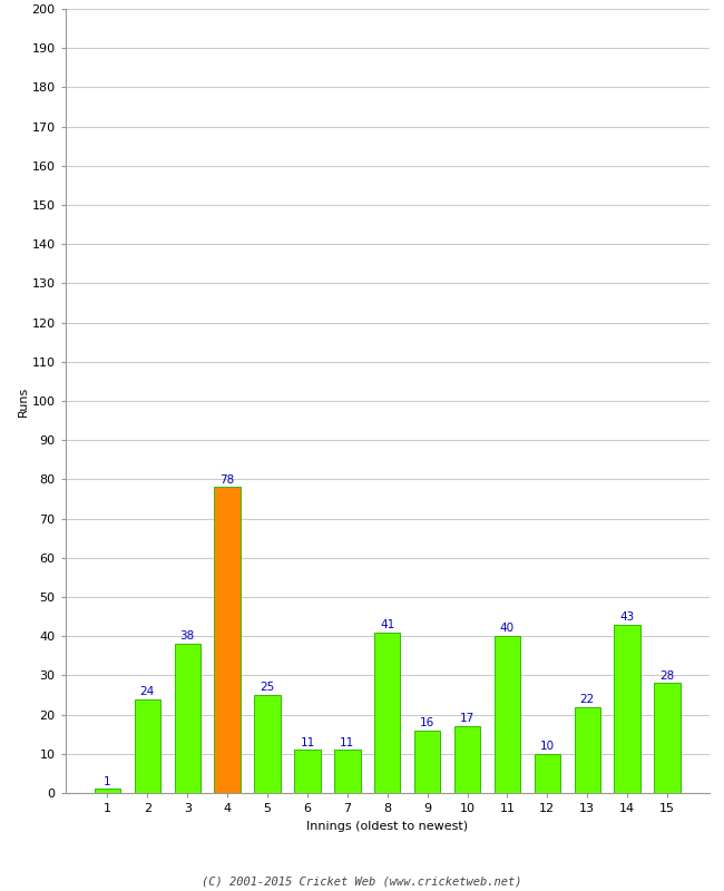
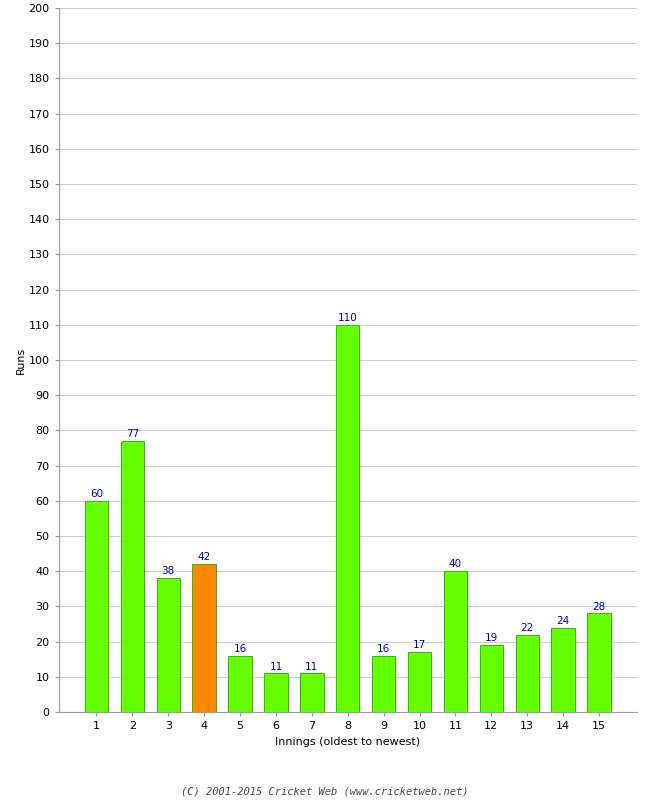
1: 1 -> 60
2: 24 -> 77
4: 78 -> 42
5: 25 -> 16
8: 41 -> 110
12: 10 -> 19
14: 43 -> 24
